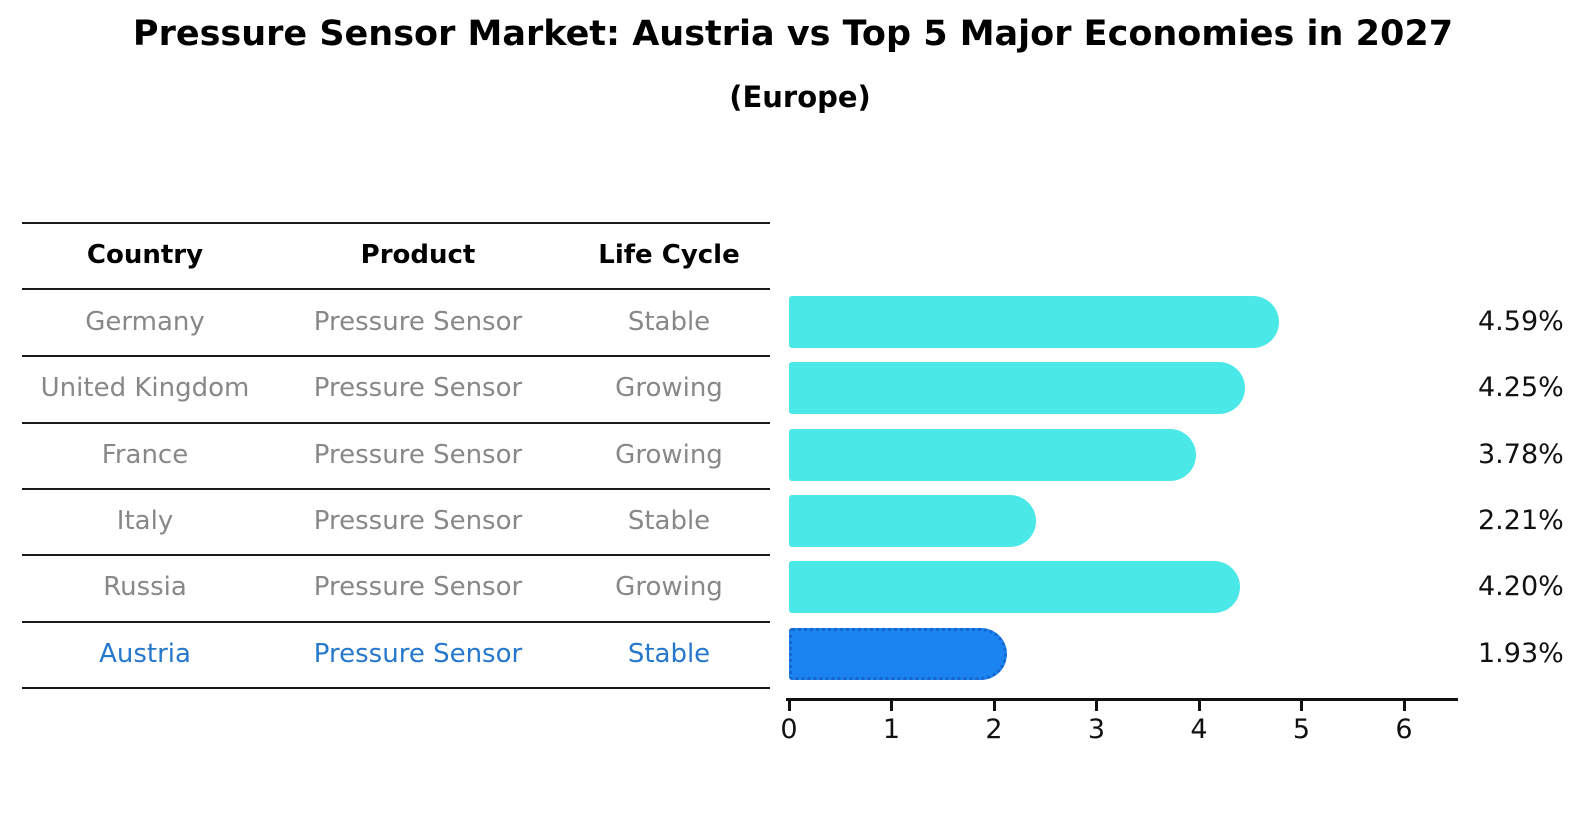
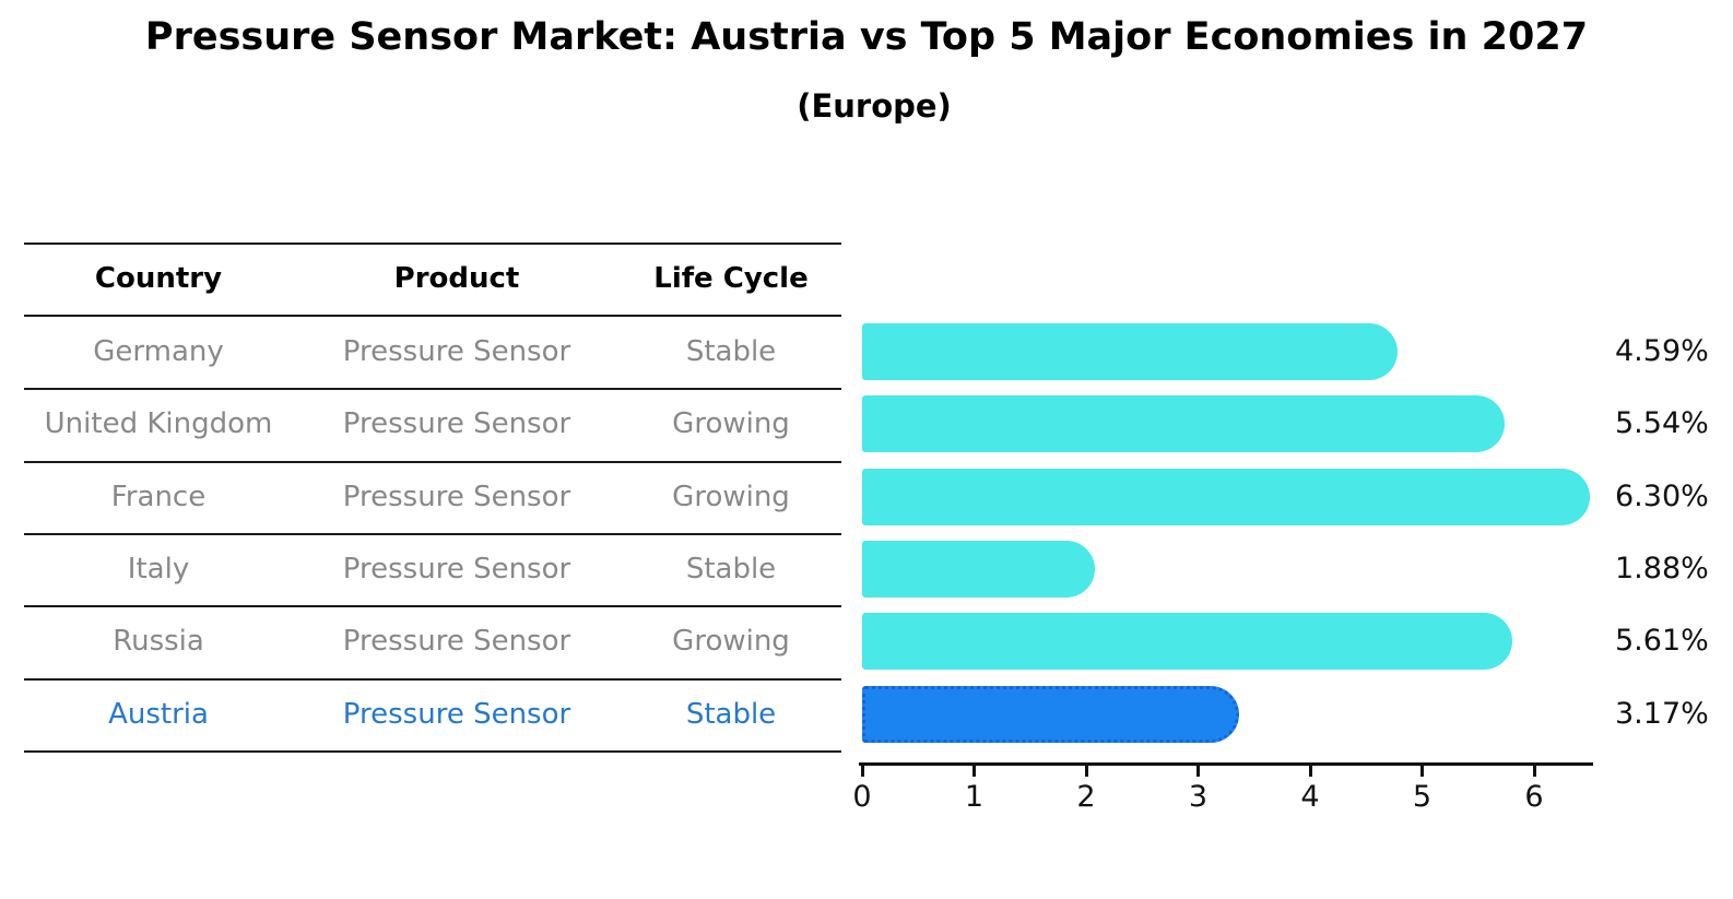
United Kingdom: 4.25% -> 5.54%
France: 3.78% -> 6.30%
Italy: 2.21% -> 1.88%
Russia: 4.20% -> 5.61%
Austria: 1.93% -> 3.17%
